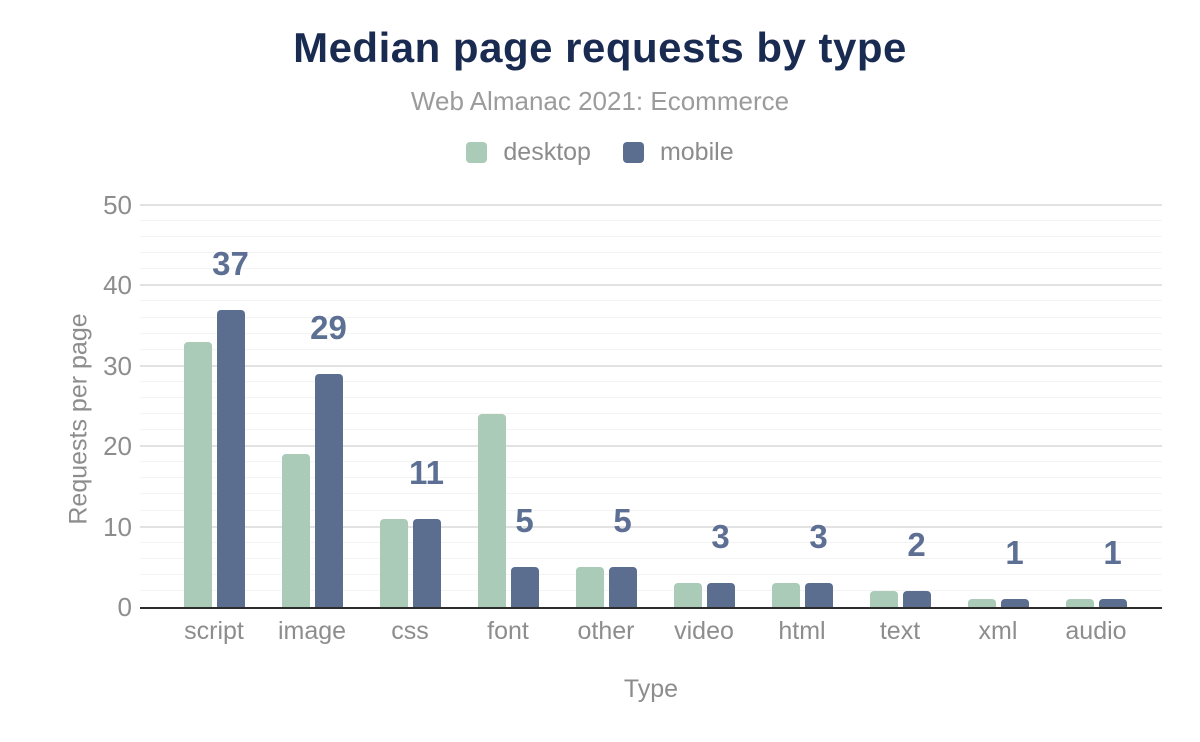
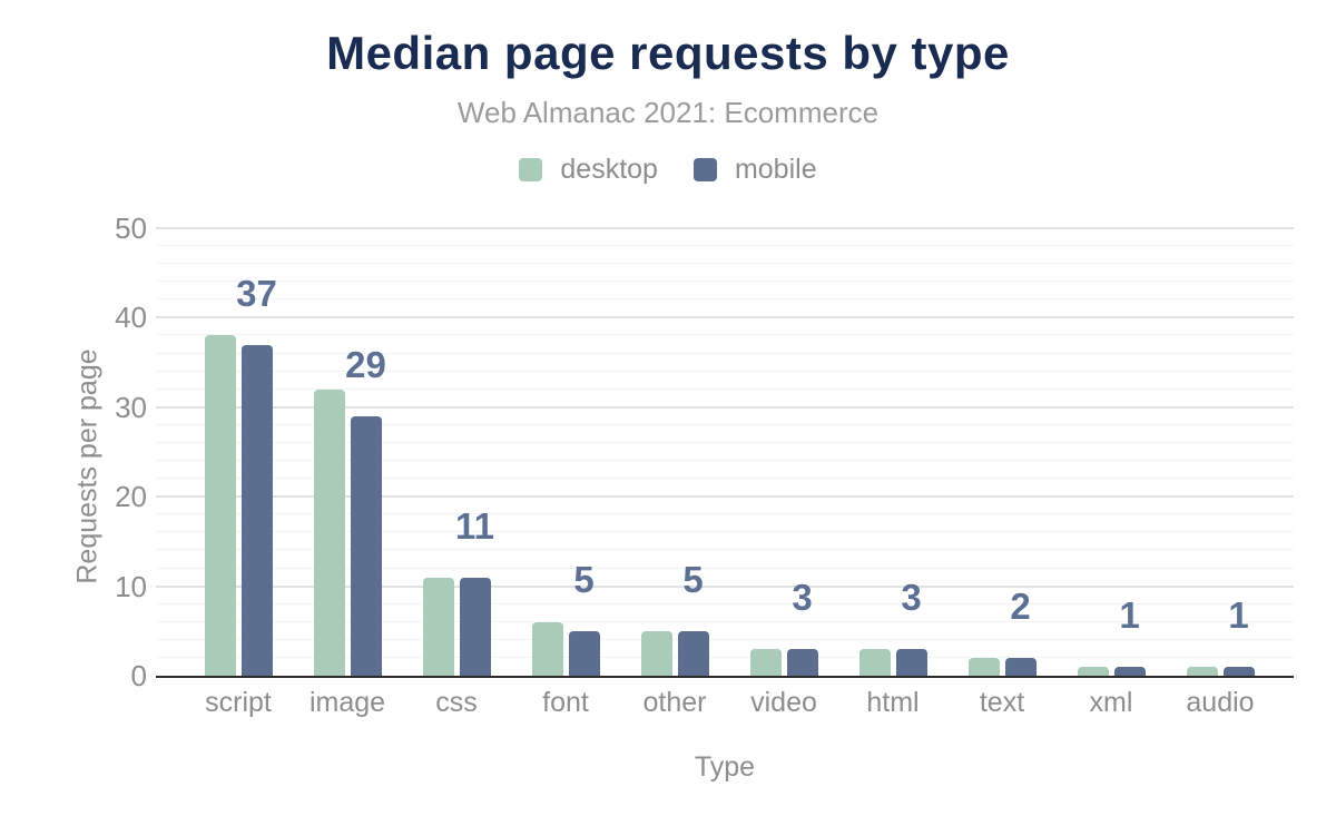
desktop/script: 33 -> 38
desktop/image: 19 -> 32
desktop/font: 24 -> 6
